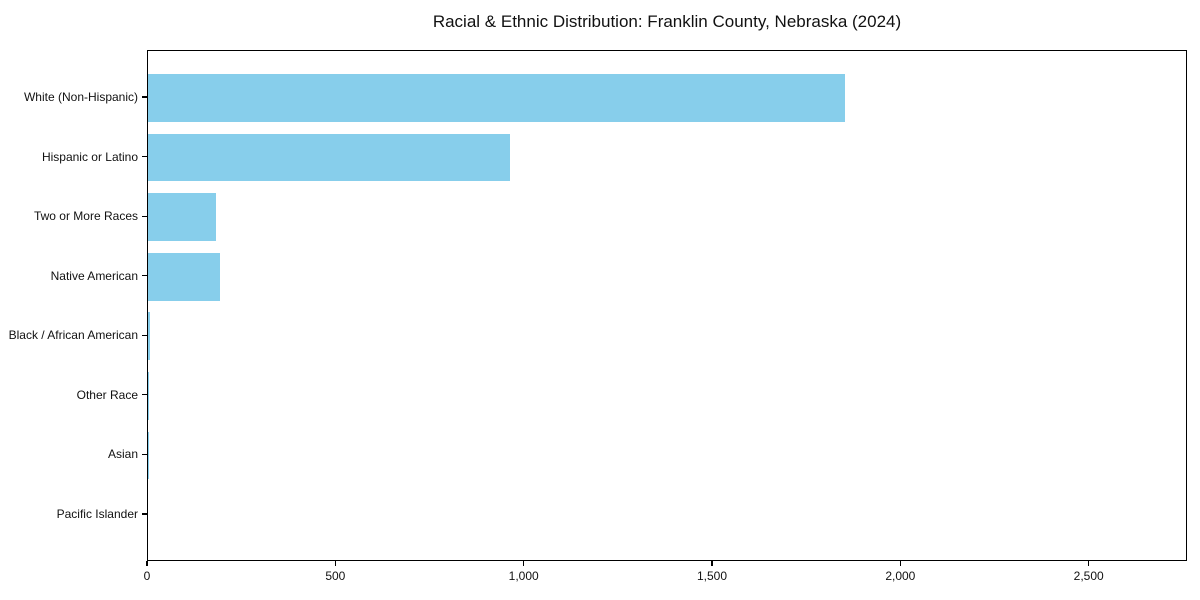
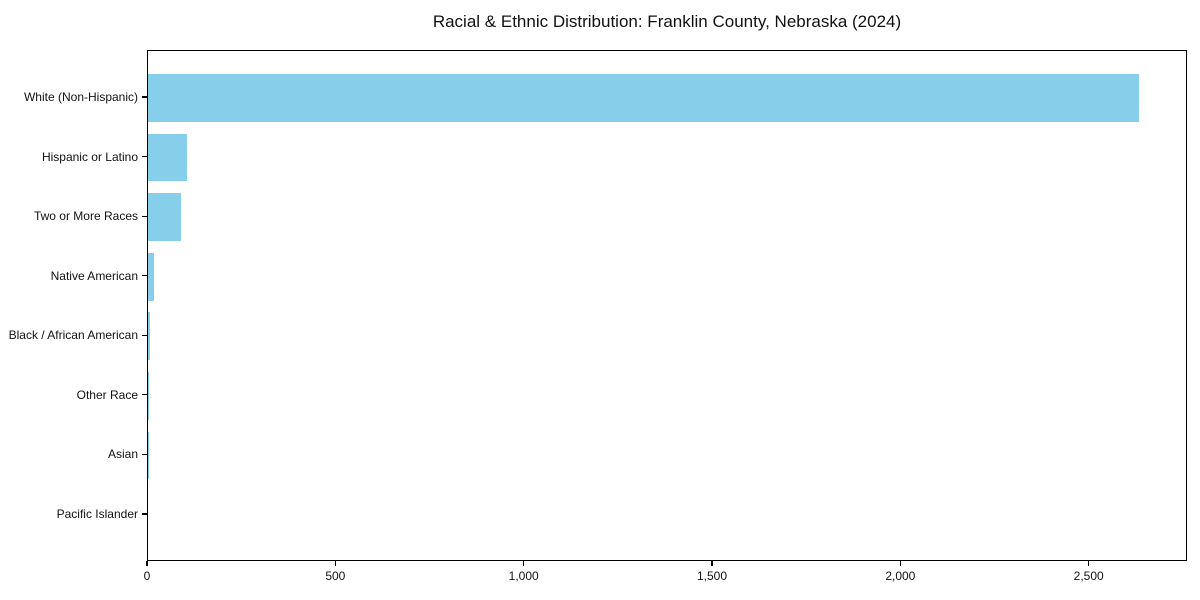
White (Non-Hispanic): 1850 -> 2630
Hispanic or Latino: 960 -> 100
Two or More Races: 180 -> 90
Native American: 190 -> 20
